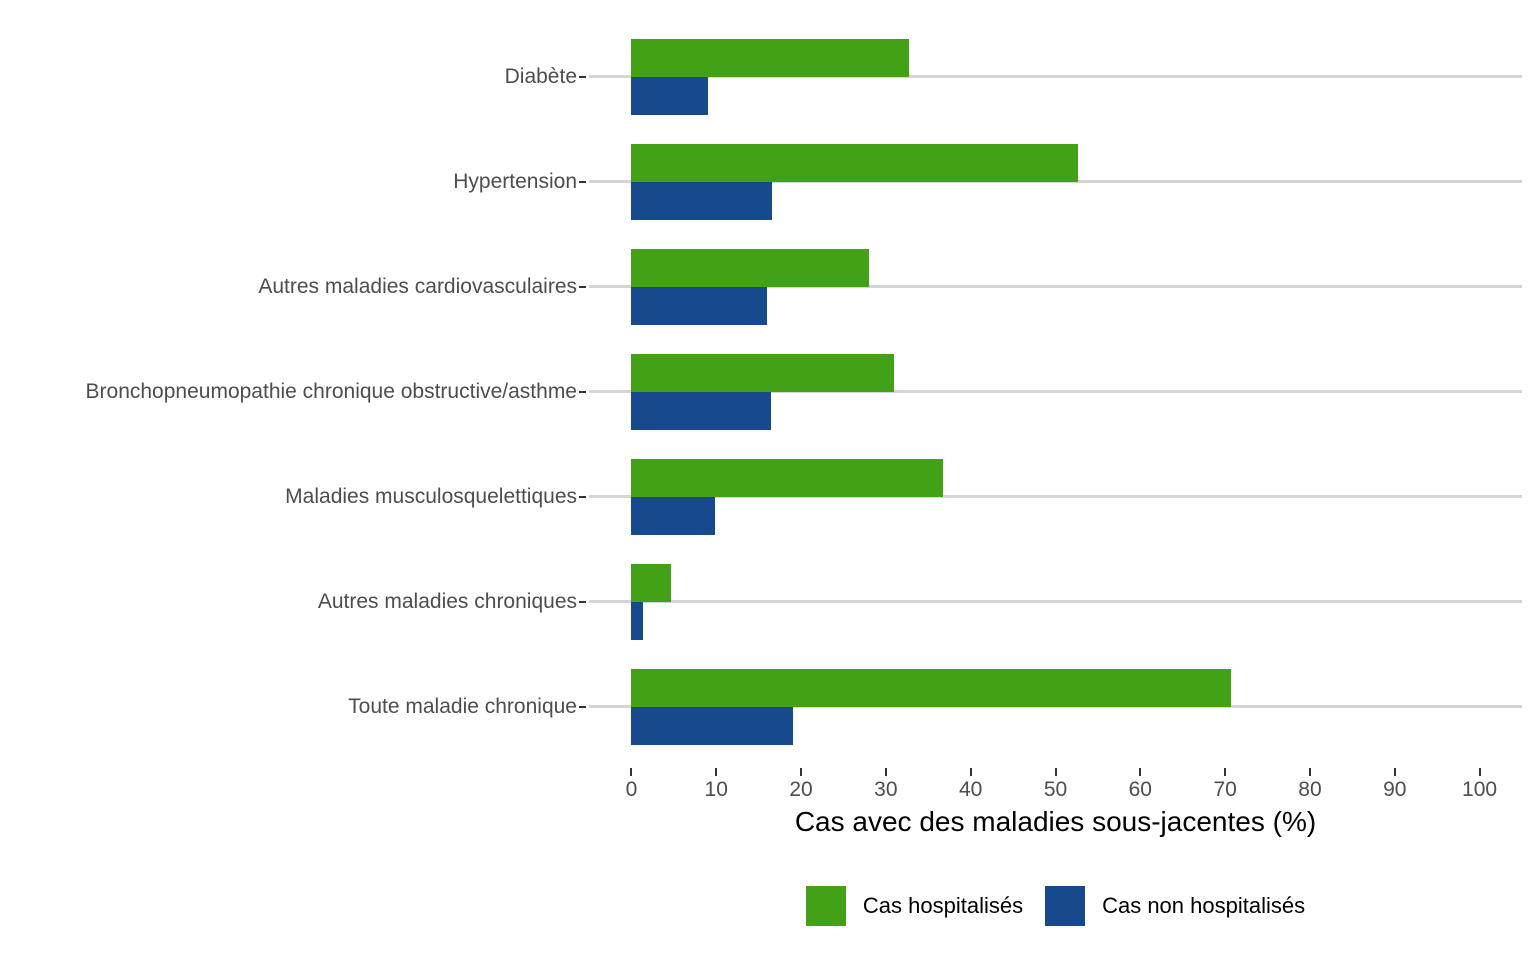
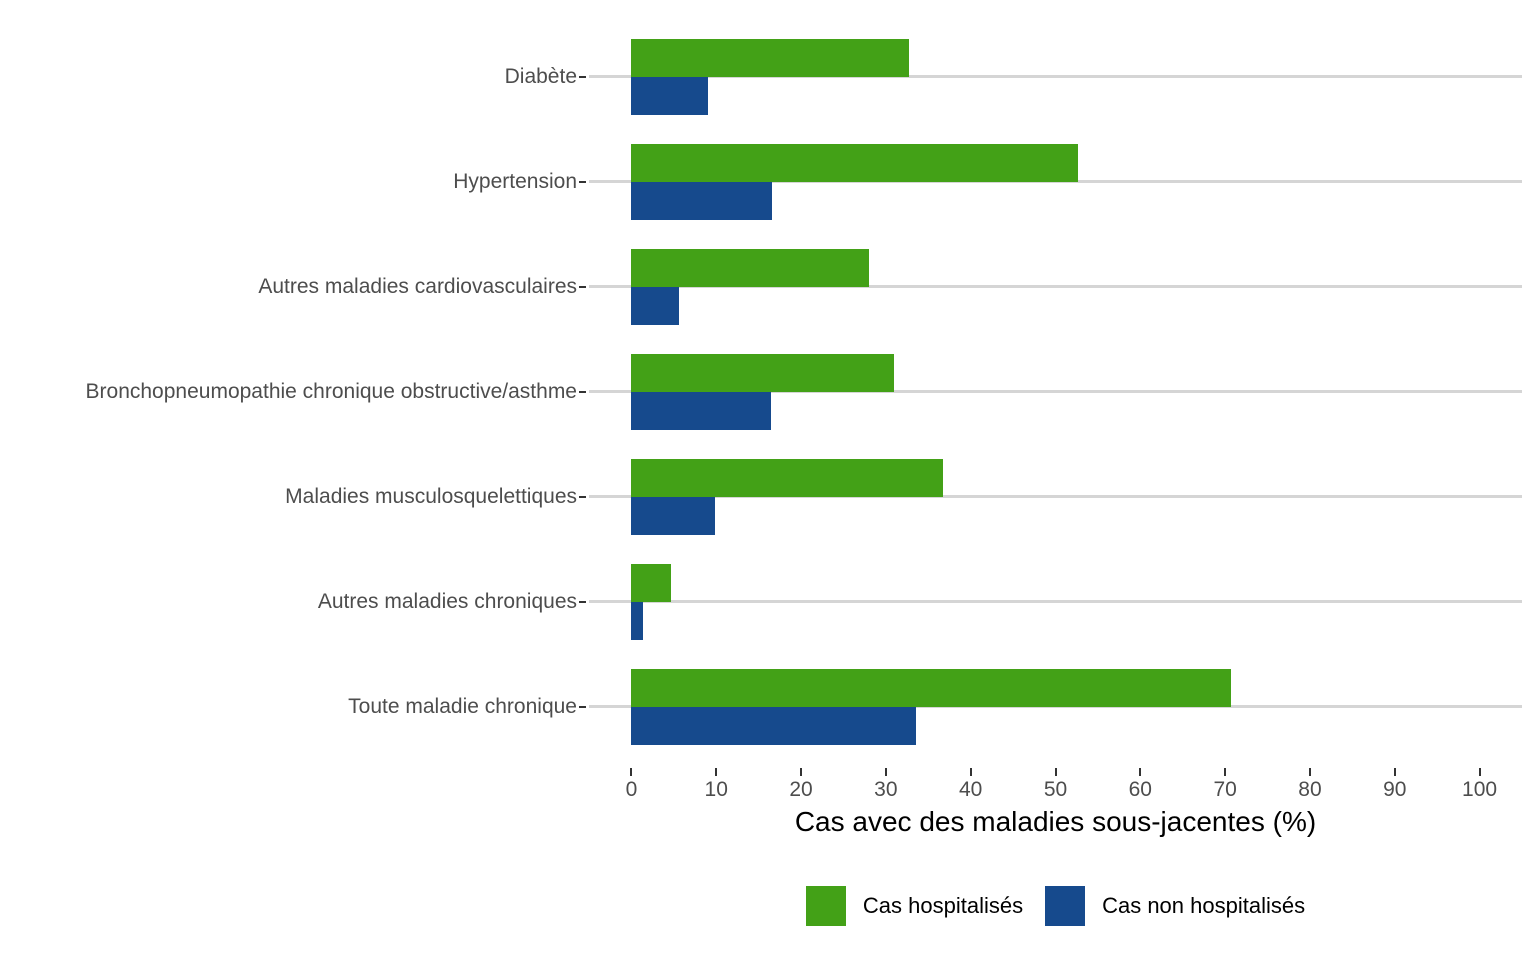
Cas non hospitalisés/Autres maladies cardiovasculaires: 16 -> 6
Cas non hospitalisés/Toute maladie chronique: 19 -> 34
